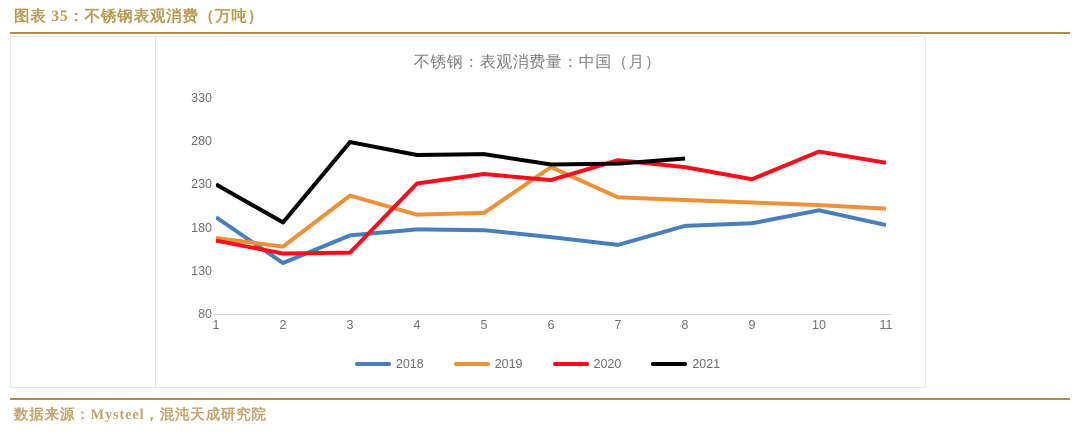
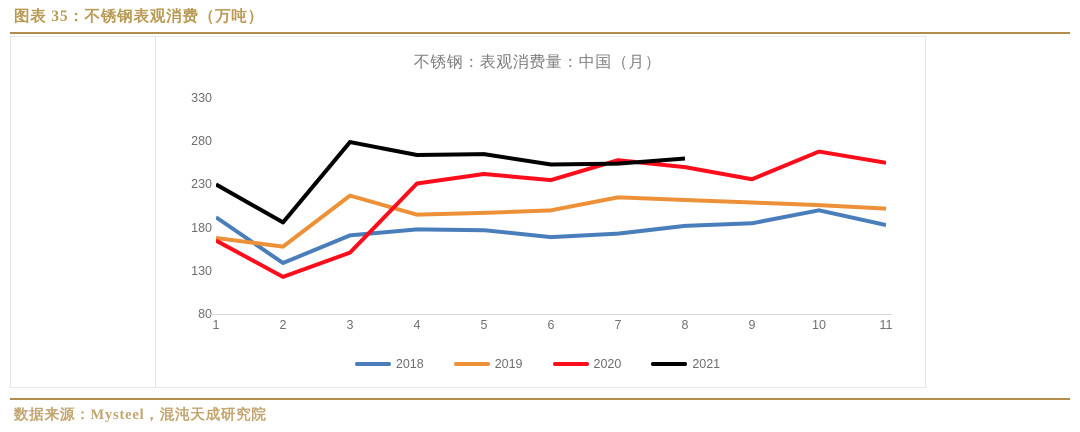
2020/2: 150 -> 120
2019/6: 250 -> 200
2018/7: 160 -> 170
